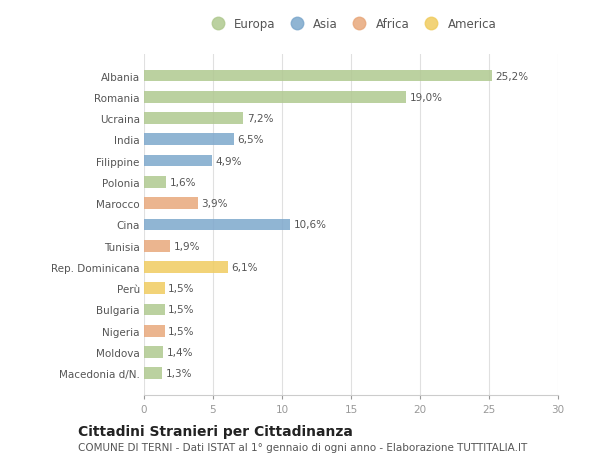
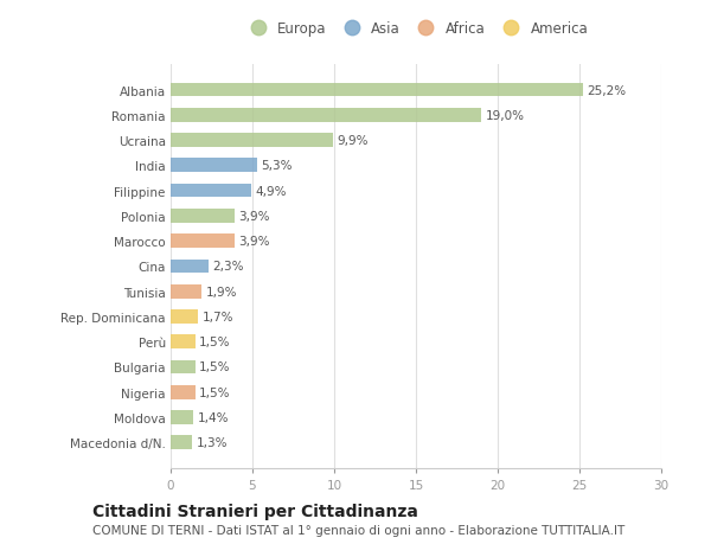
Ucraina: 7,2% -> 9,9%
India: 6,5% -> 5,3%
Polonia: 1,6% -> 3,9%
Cina: 10,6% -> 2,3%
Rep. Dominicana: 6,1% -> 1,7%
